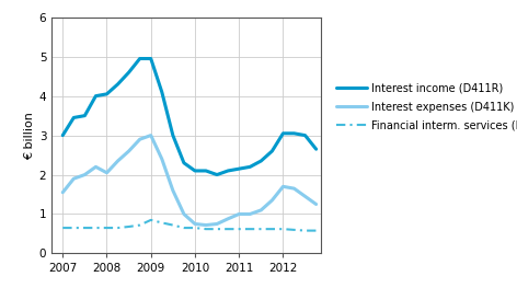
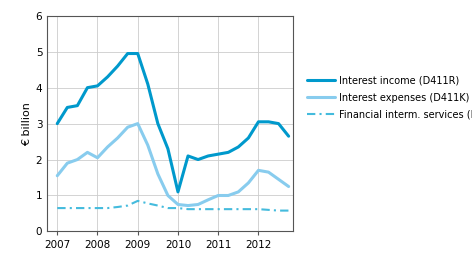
Interest income (D411R)/2010: 2.10 -> 1.10
